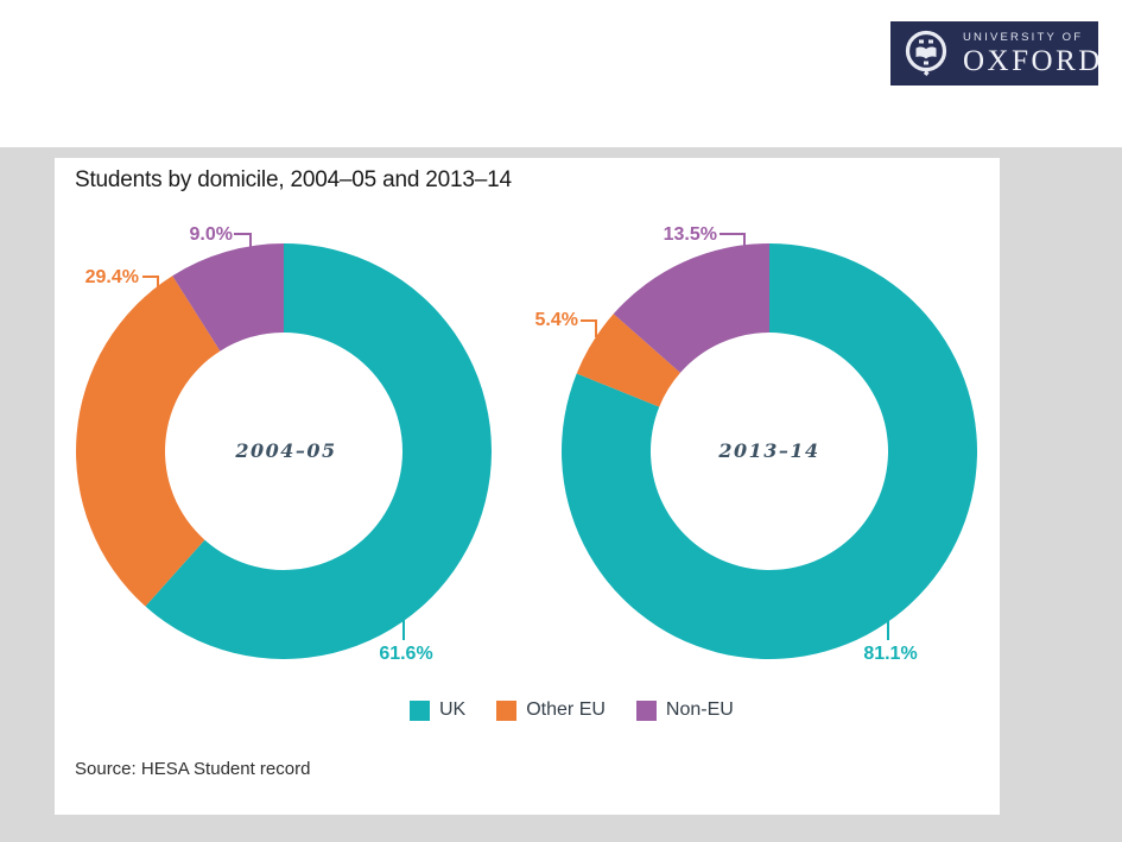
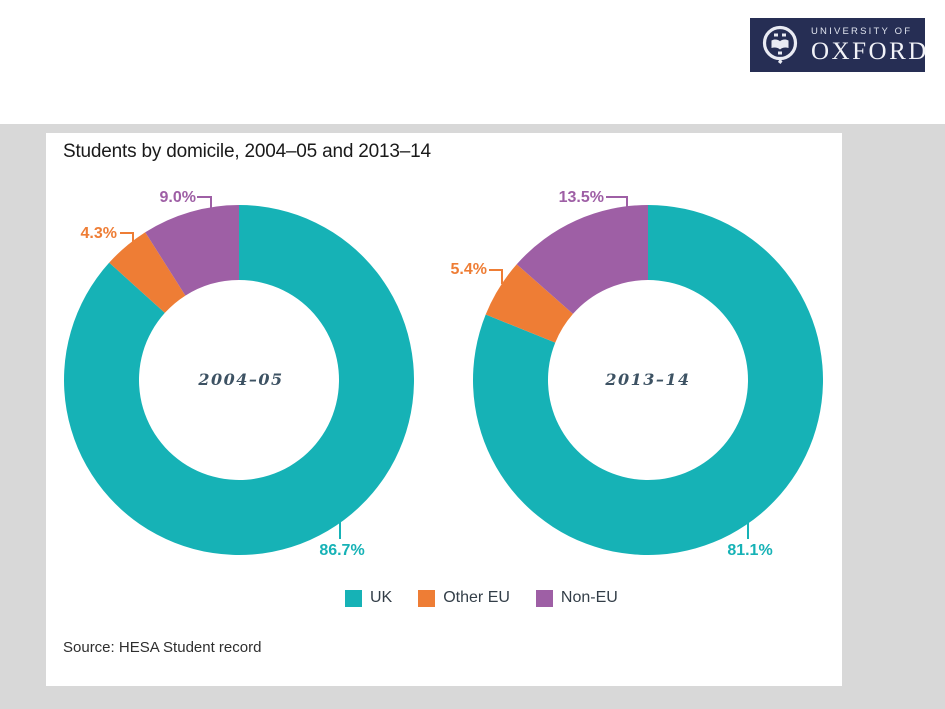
2004–05/UK: 61.6% -> 86.7%
2004–05/Other EU: 29.4% -> 4.3%
